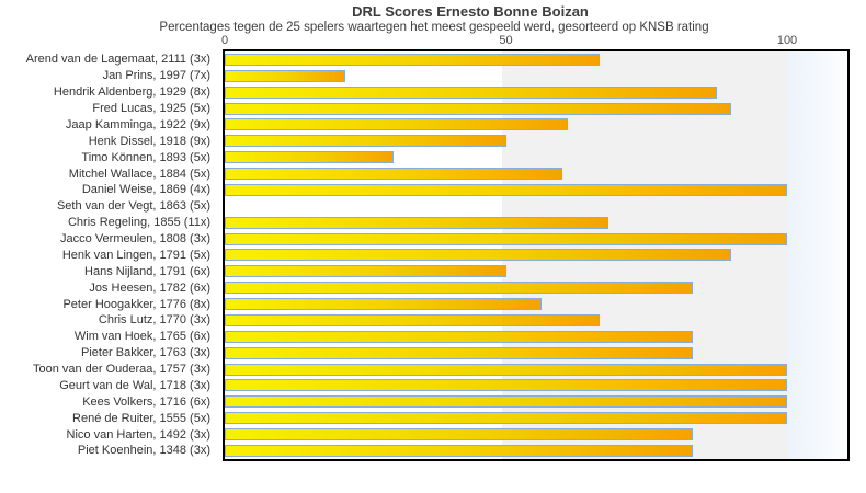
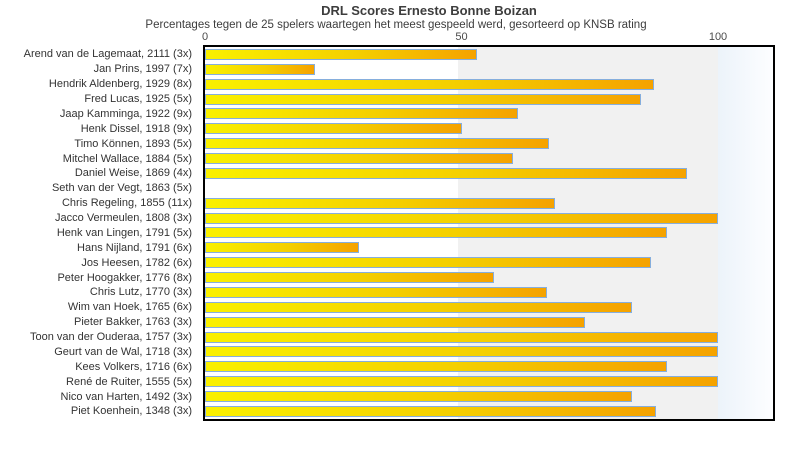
Arend van de Lagemaat, 2111 (3x): 67 -> 53
Fred Lucas, 1925 (5x): 90 -> 85
Timo Können, 1893 (5x): 30 -> 67
Daniel Weise, 1869 (4x): 100 -> 94
Hans Nijland, 1791 (6x): 50 -> 30
Jos Heesen, 1782 (6x): 83 -> 87
Pieter Bakker, 1763 (3x): 83 -> 74
Kees Volkers, 1716 (6x): 100 -> 90
Piet Koenhein, 1348 (3x): 83 -> 88
